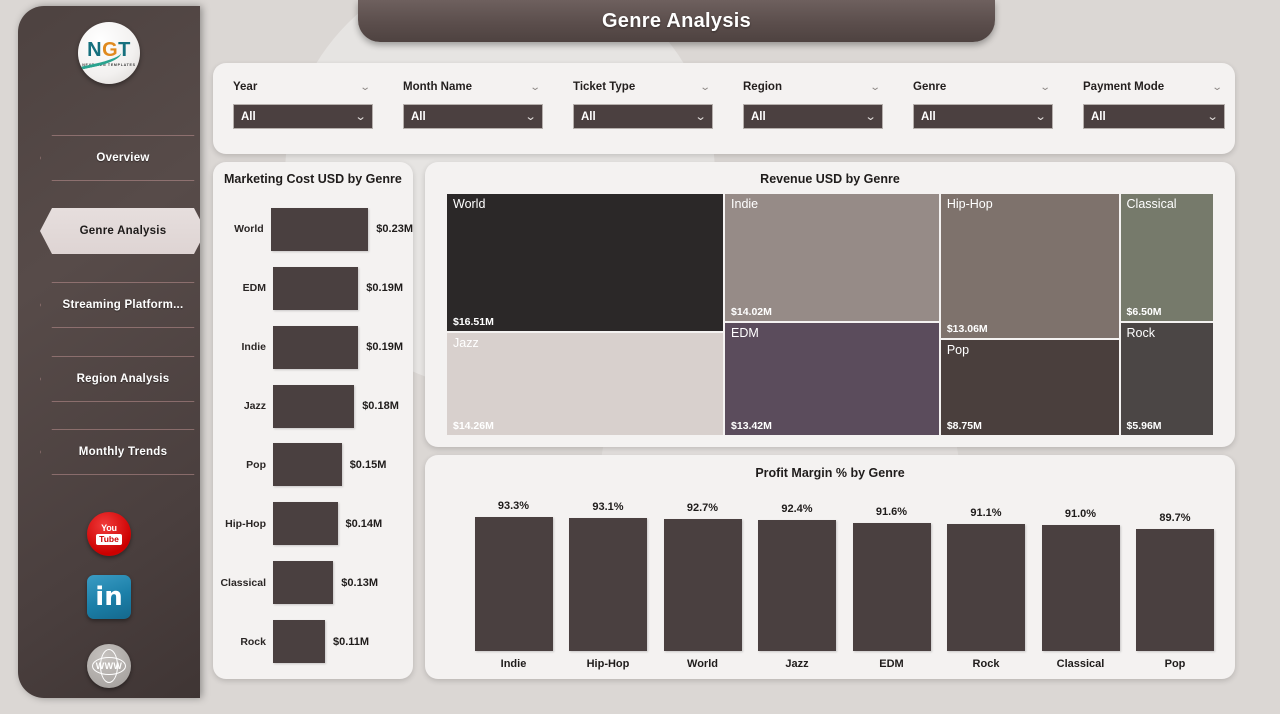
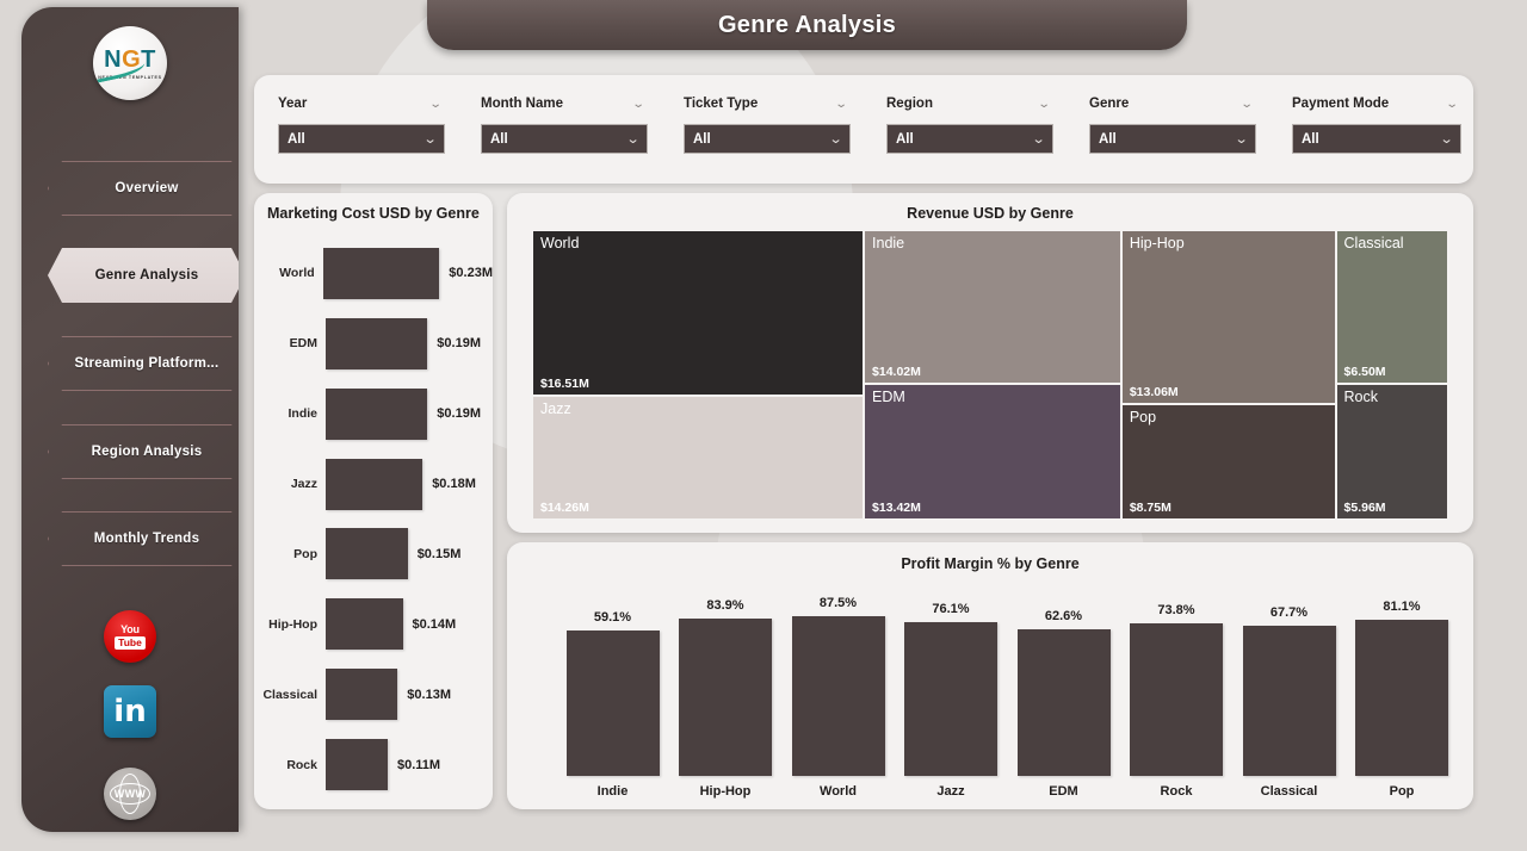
Profit Margin % by Genre/Indie: 93.3% -> 59.1%
Profit Margin % by Genre/Hip-Hop: 93.1% -> 83.9%
Profit Margin % by Genre/World: 92.7% -> 87.5%
Profit Margin % by Genre/Jazz: 92.4% -> 76.1%
Profit Margin % by Genre/EDM: 91.6% -> 62.6%
Profit Margin % by Genre/Rock: 91.1% -> 73.8%
Profit Margin % by Genre/Classical: 91.0% -> 67.7%
Profit Margin % by Genre/Pop: 89.7% -> 81.1%
